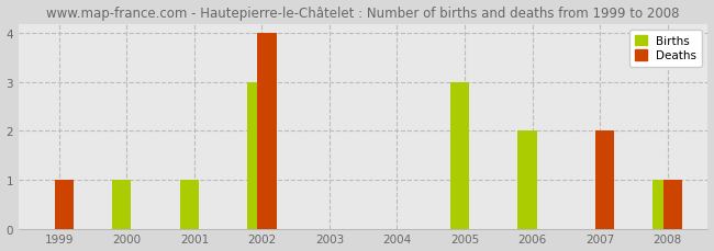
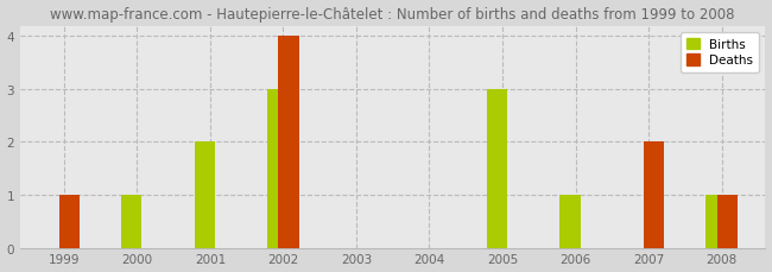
Births/2001: 1 -> 2
Births/2006: 2 -> 1
